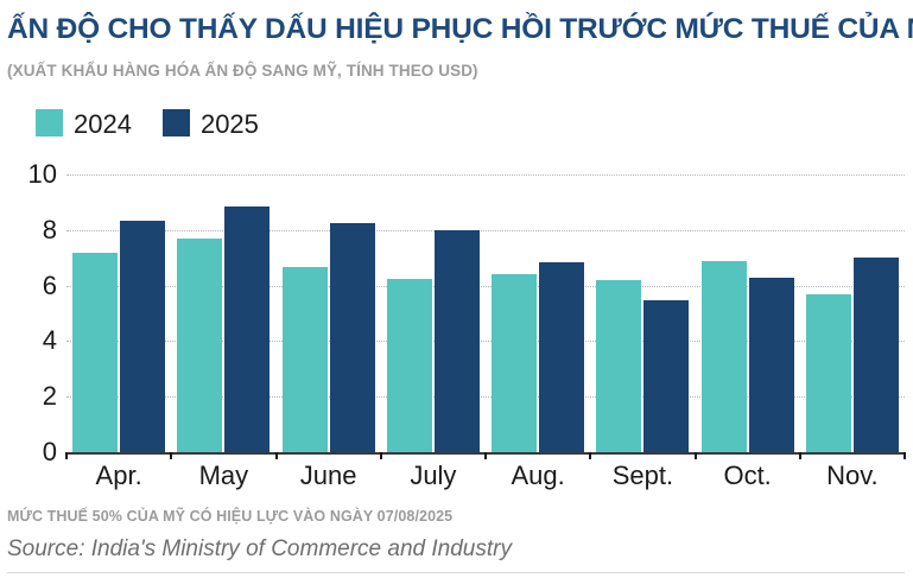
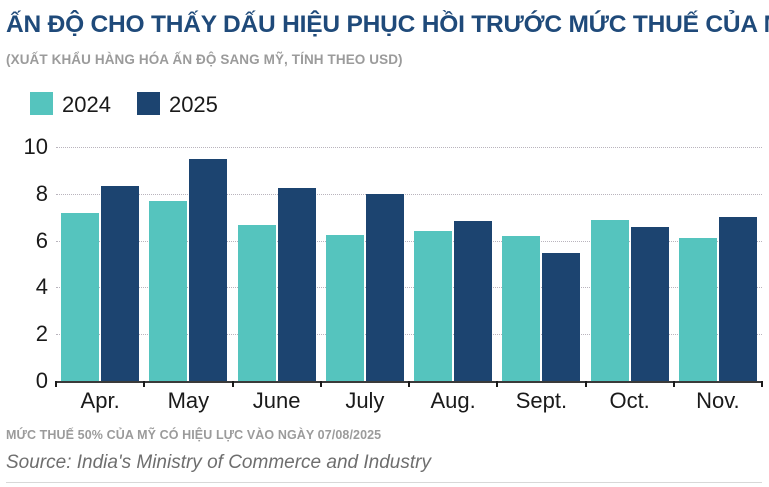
2025/May: 8.8 -> 9.5
2025/Oct.: 6.3 -> 6.6
2024/Nov.: 5.7 -> 6.1
